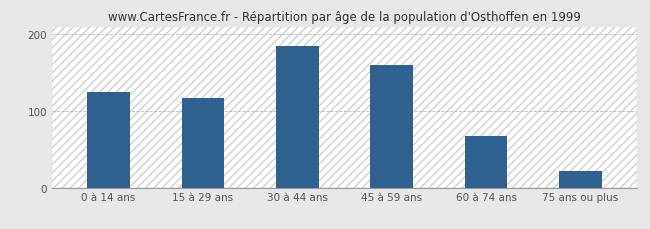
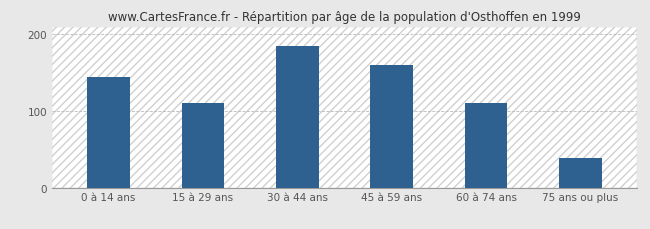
0 à 14 ans: 125 -> 144
15 à 29 ans: 117 -> 110
60 à 74 ans: 67 -> 110
75 ans ou plus: 22 -> 38
